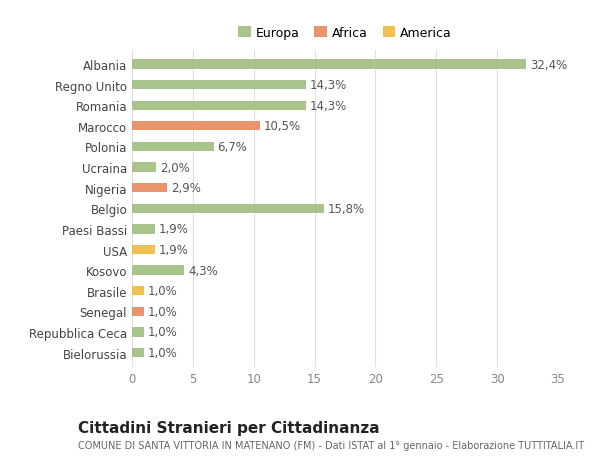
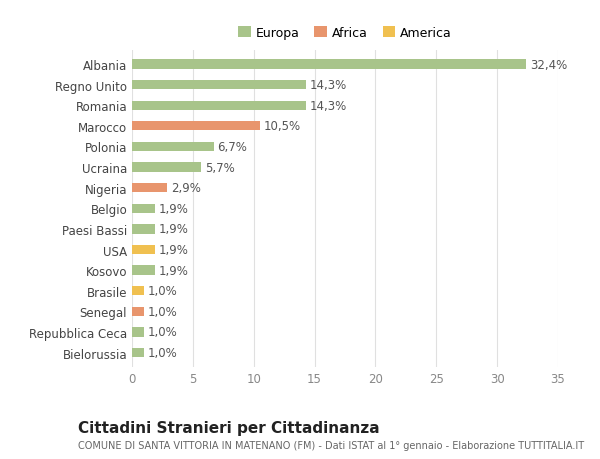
Ucraina: 2,0% -> 5,7%
Belgio: 15,8% -> 1,9%
Kosovo: 4,3% -> 1,9%
